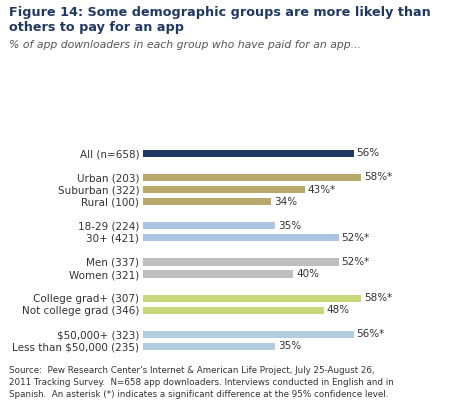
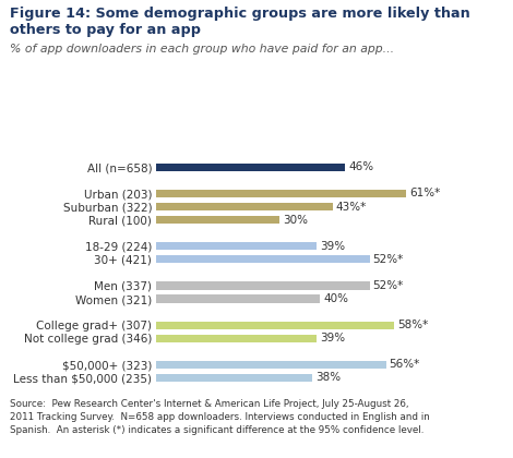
All (n=658): 56% -> 46%
Urban (203): 58%* -> 61%*
Rural (100): 34% -> 30%
18-29 (224): 35% -> 39%
Not college grad (346): 48% -> 39%
Less than $50,000 (235): 35% -> 38%
